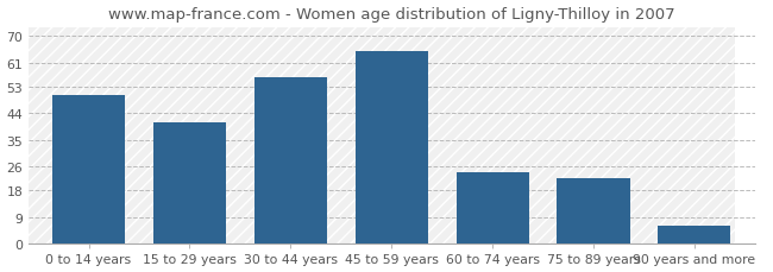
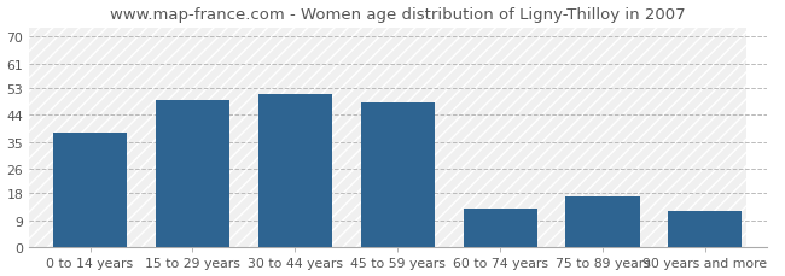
0 to 14 years: 50 -> 38
15 to 29 years: 41 -> 49
30 to 44 years: 56 -> 51
45 to 59 years: 65 -> 48
60 to 74 years: 24 -> 13
75 to 89 years: 22 -> 17
90 years and more: 6 -> 12
